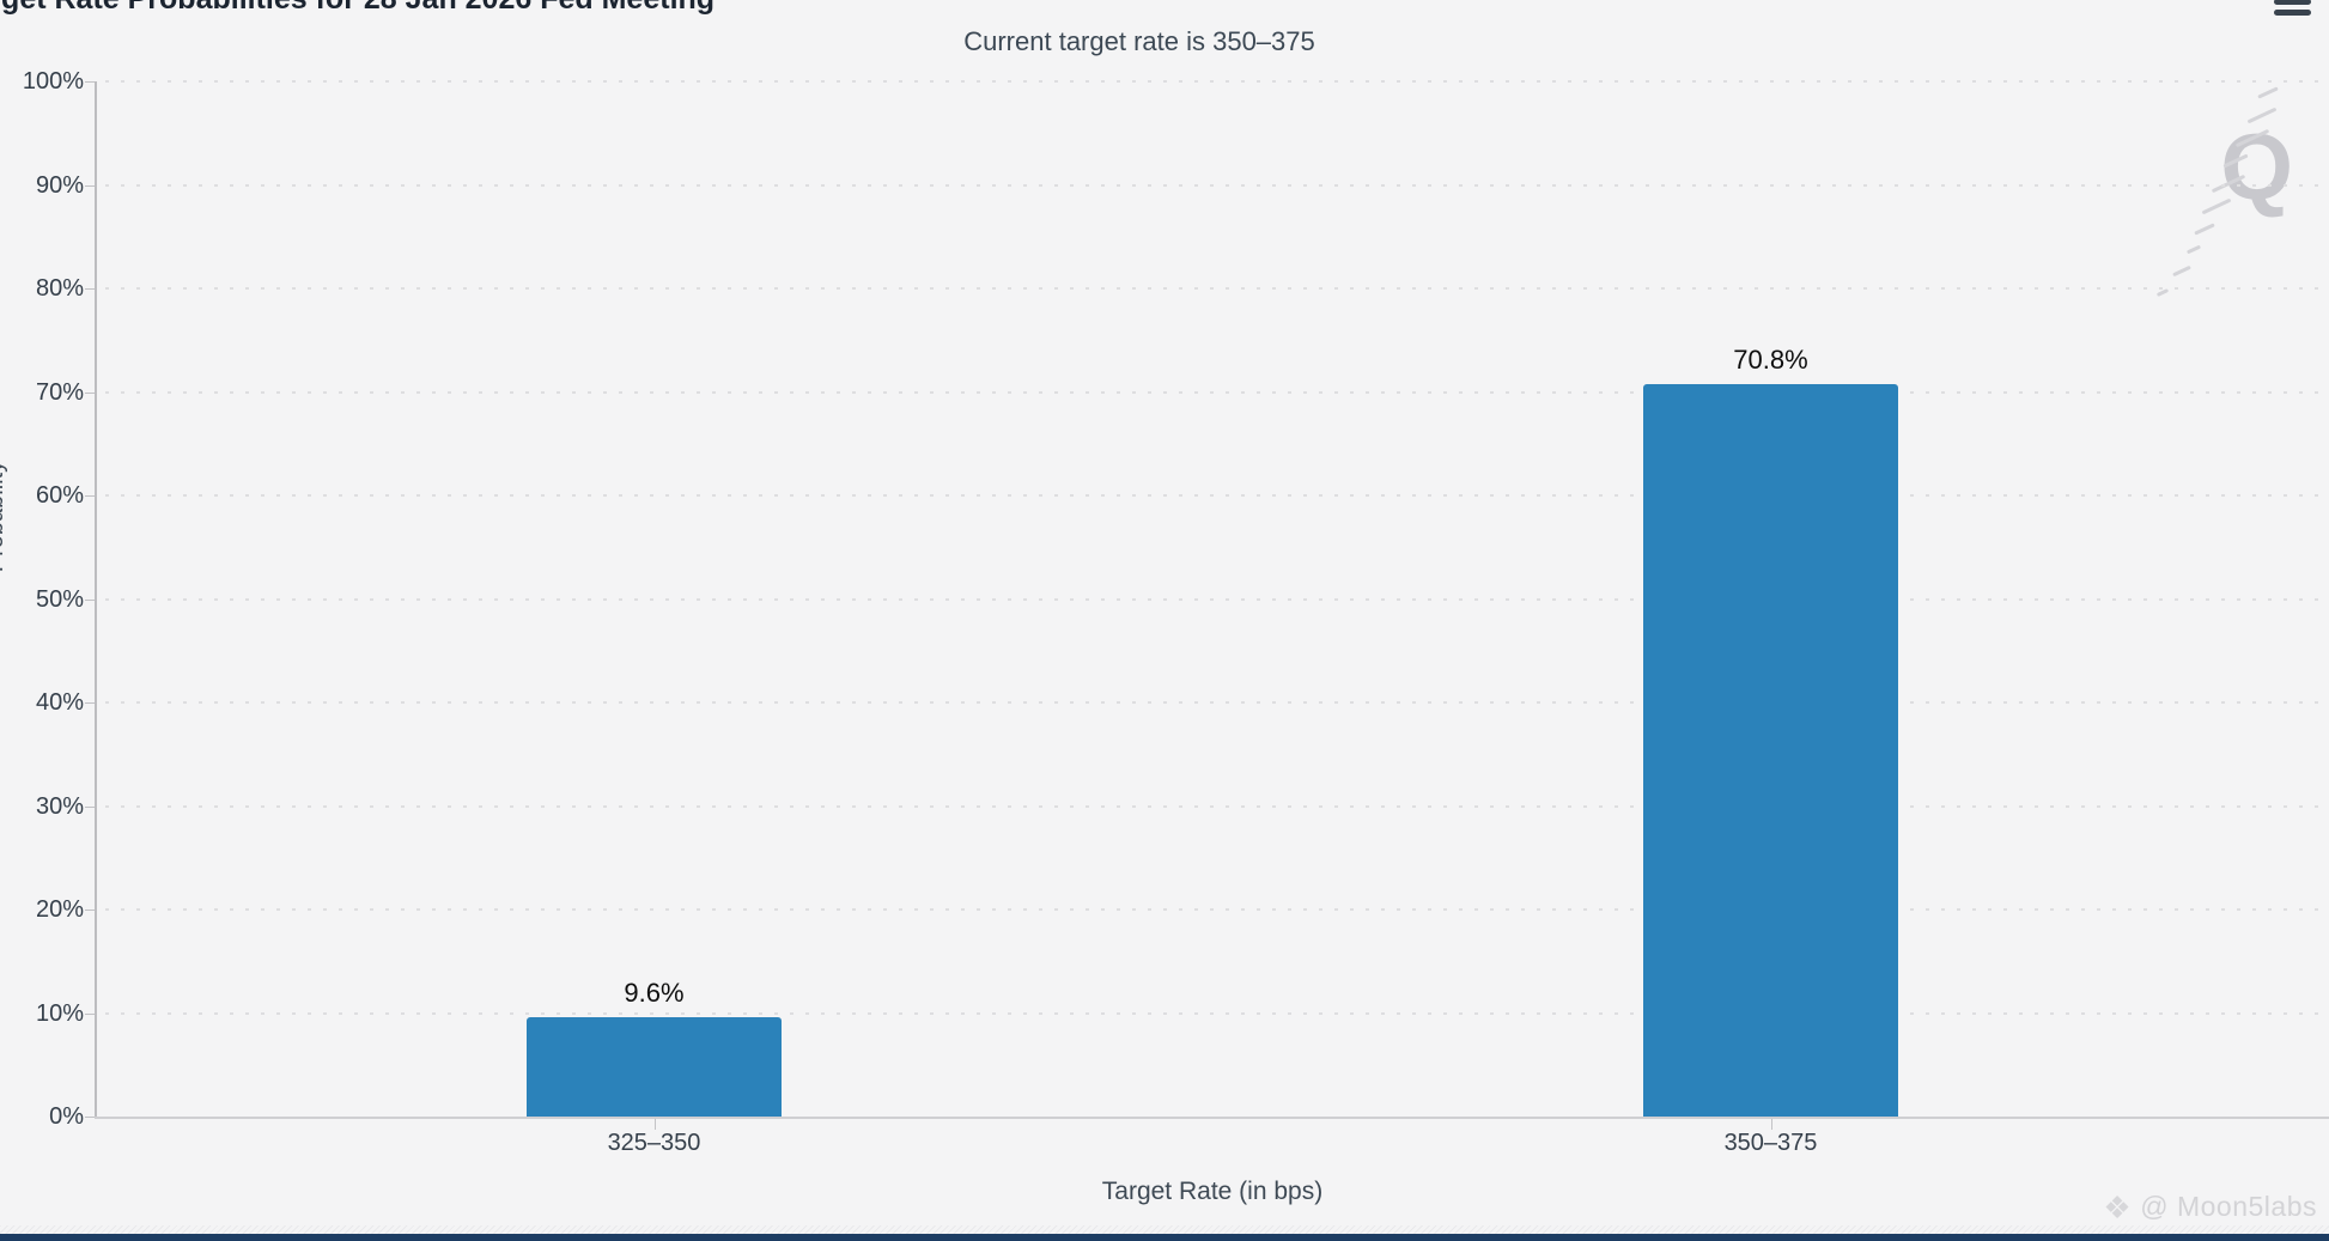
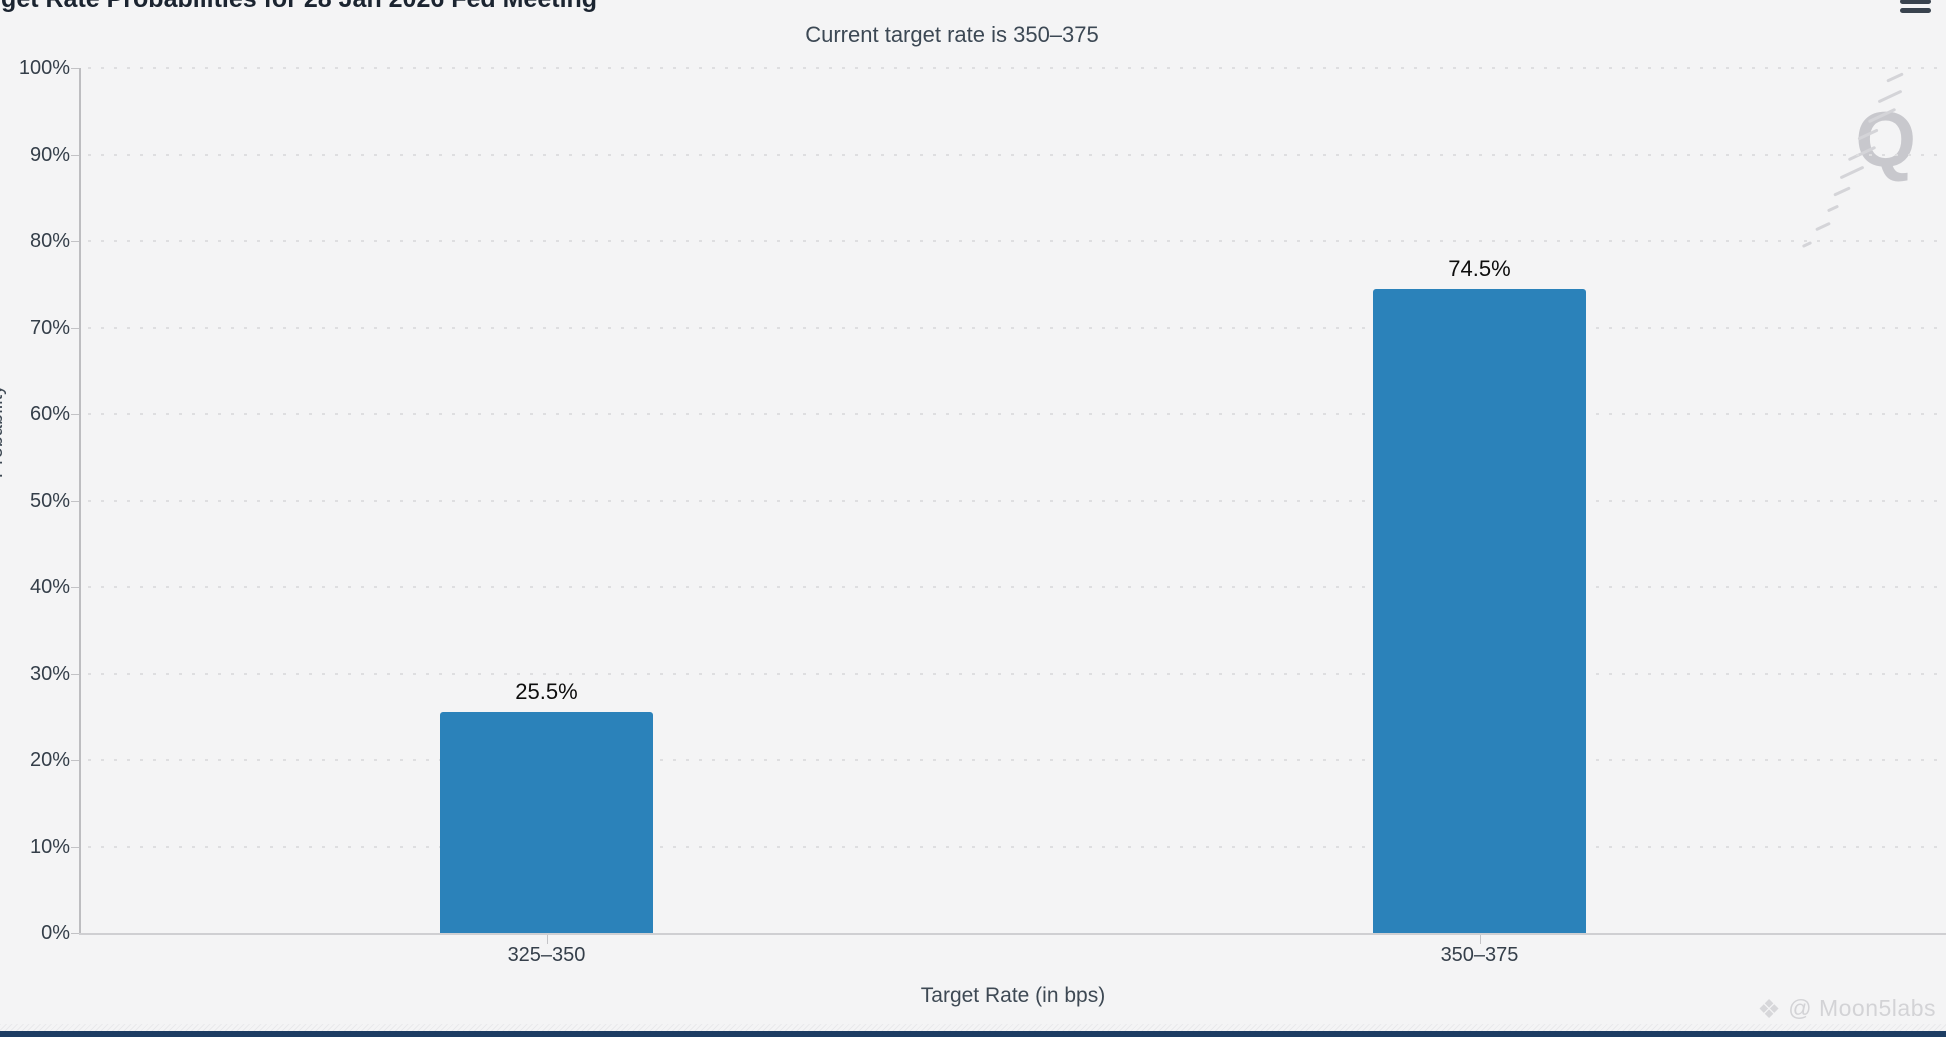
325–350: 9.6% -> 25.5%
350–375: 70.8% -> 74.5%
